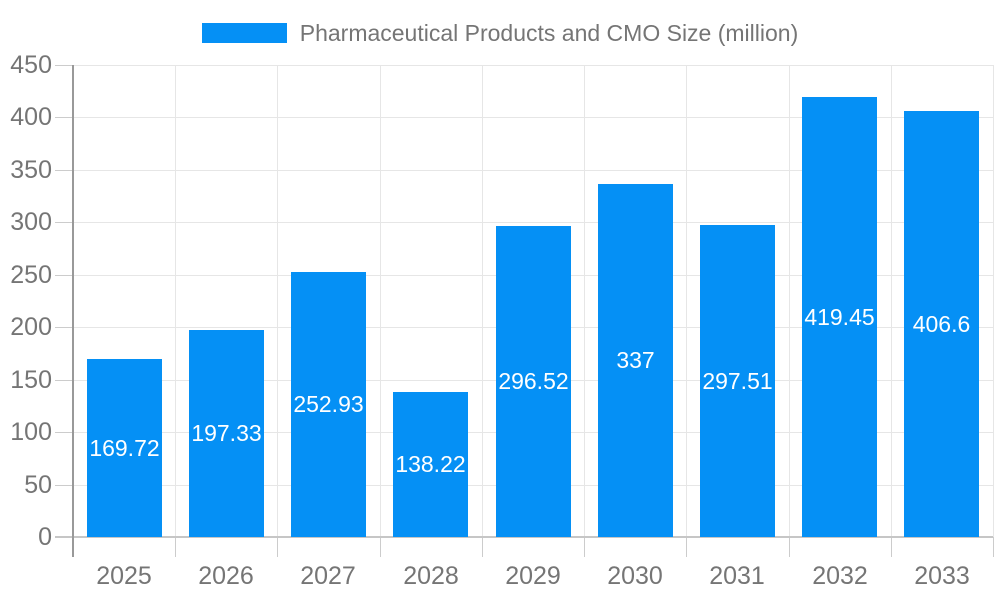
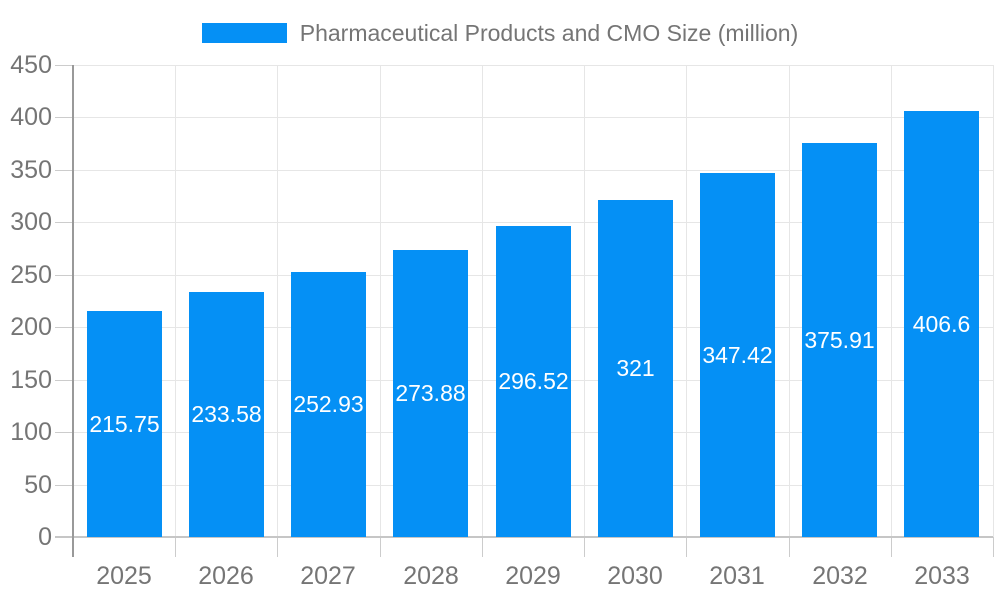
2025: 169.72 -> 215.75
2026: 197.33 -> 233.58
2028: 138.22 -> 273.88
2030: 337 -> 321
2031: 297.51 -> 347.42
2032: 419.45 -> 375.91
